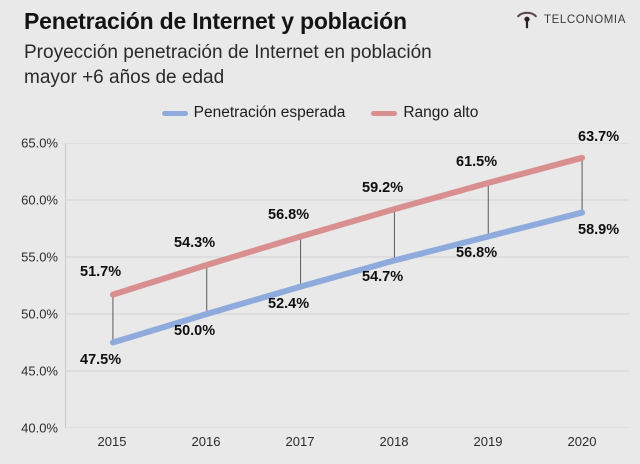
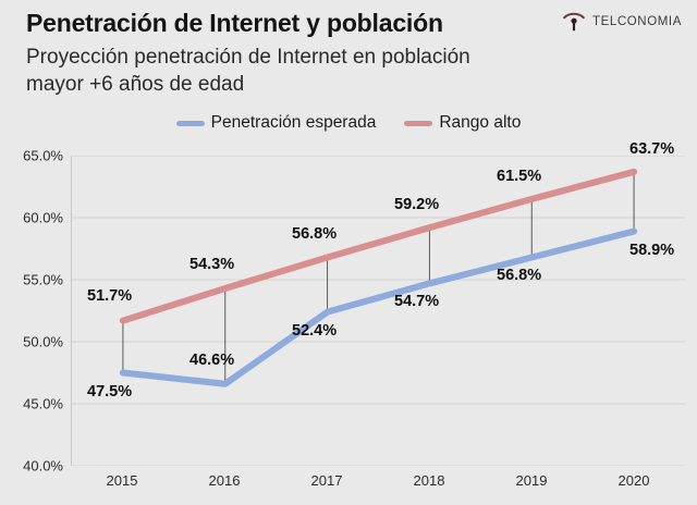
Penetración esperada/2016: 50.0% -> 46.6%
